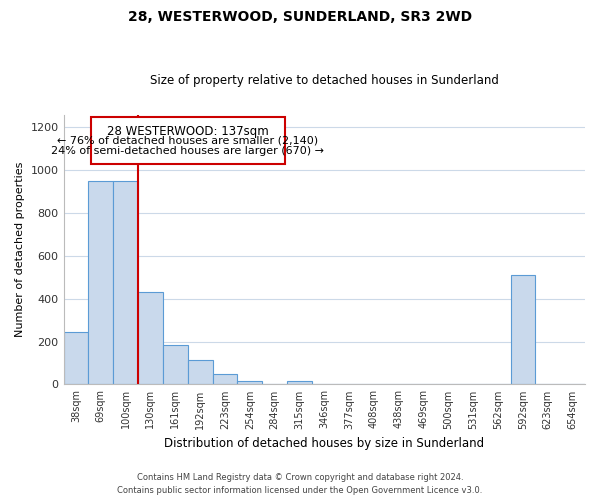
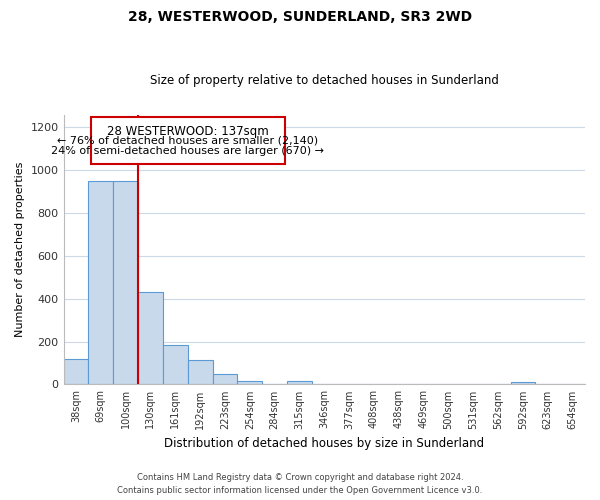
38sqm: 245 -> 120
592sqm: 510 -> 12
